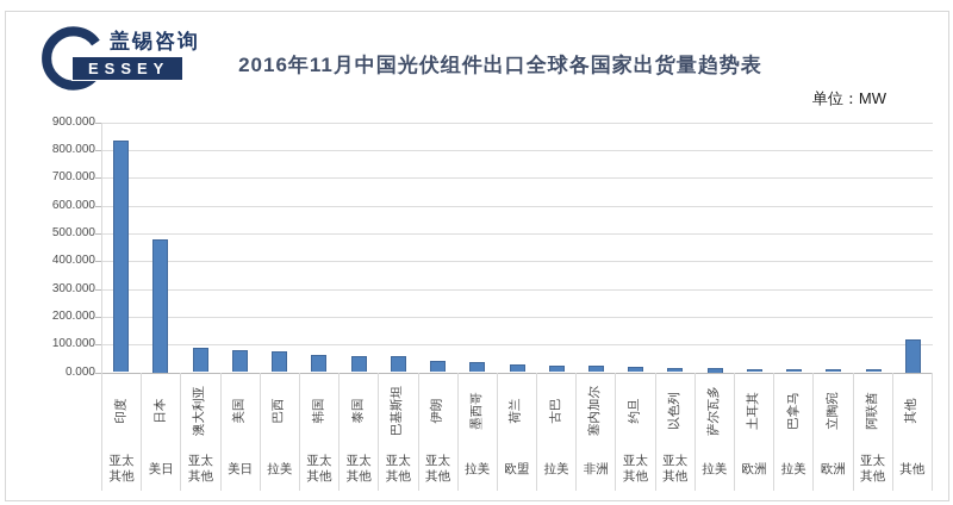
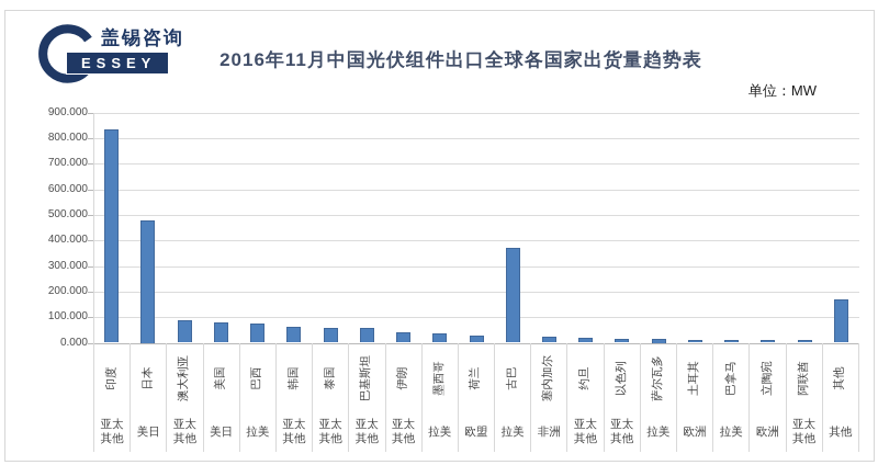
古巴: 20 -> 370
其他: 120 -> 170
